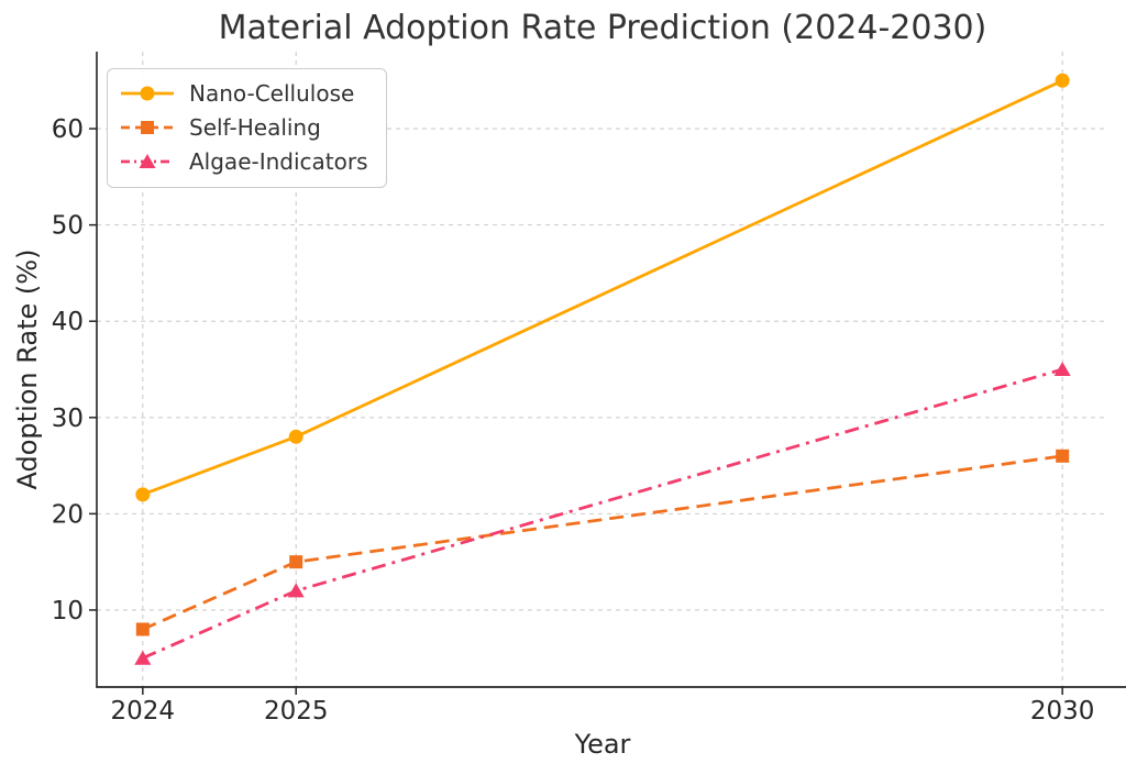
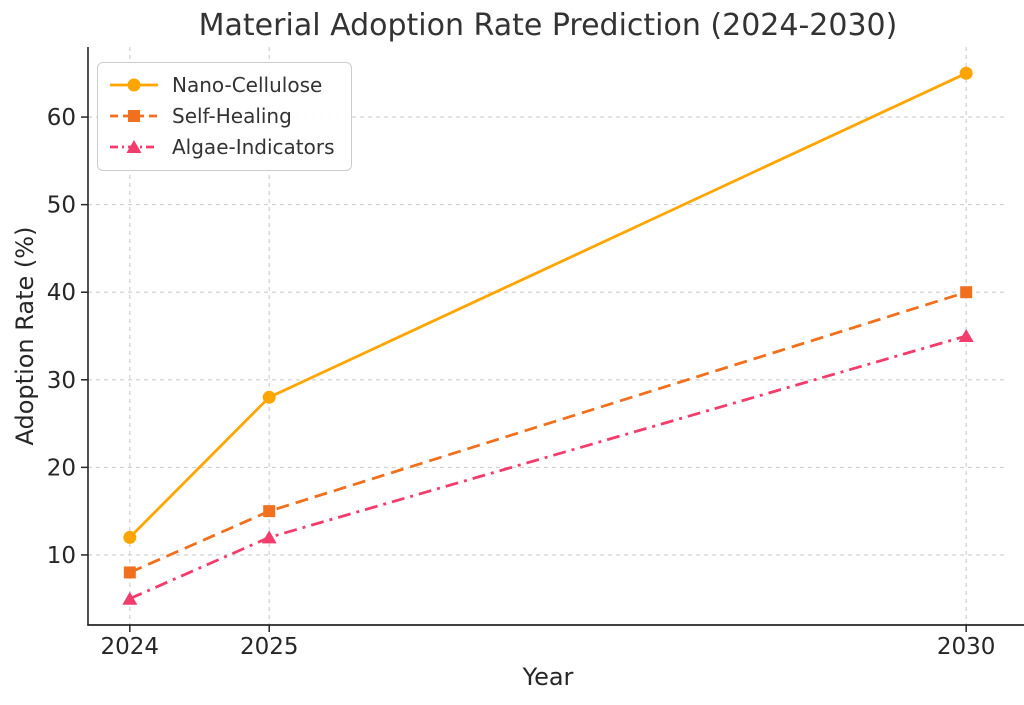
Nano-Cellulose/2024: 22 -> 12
Self-Healing/2030: 26 -> 40
